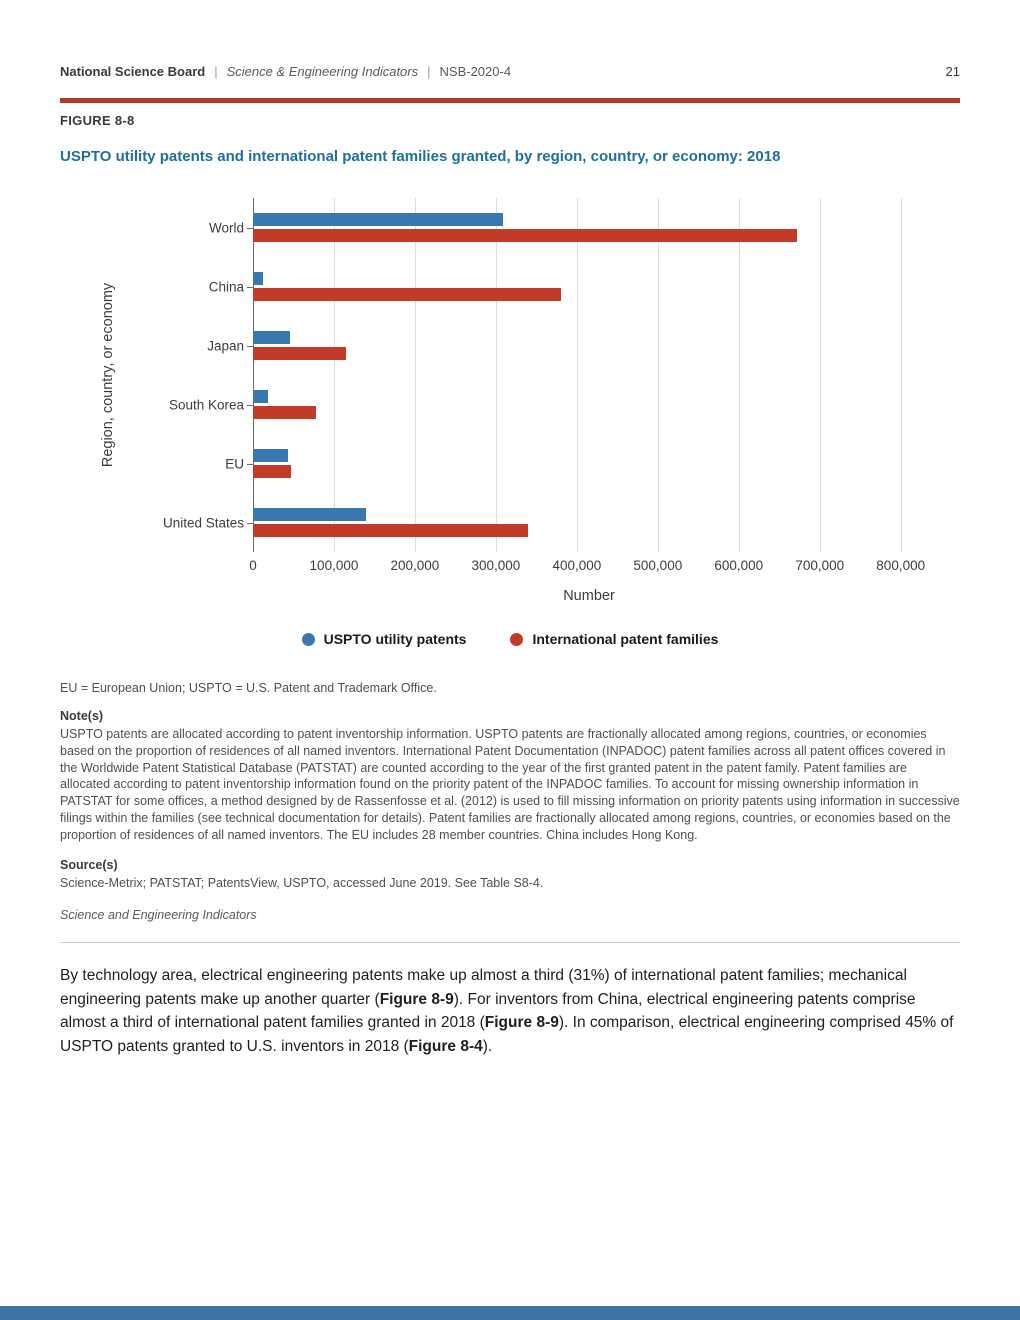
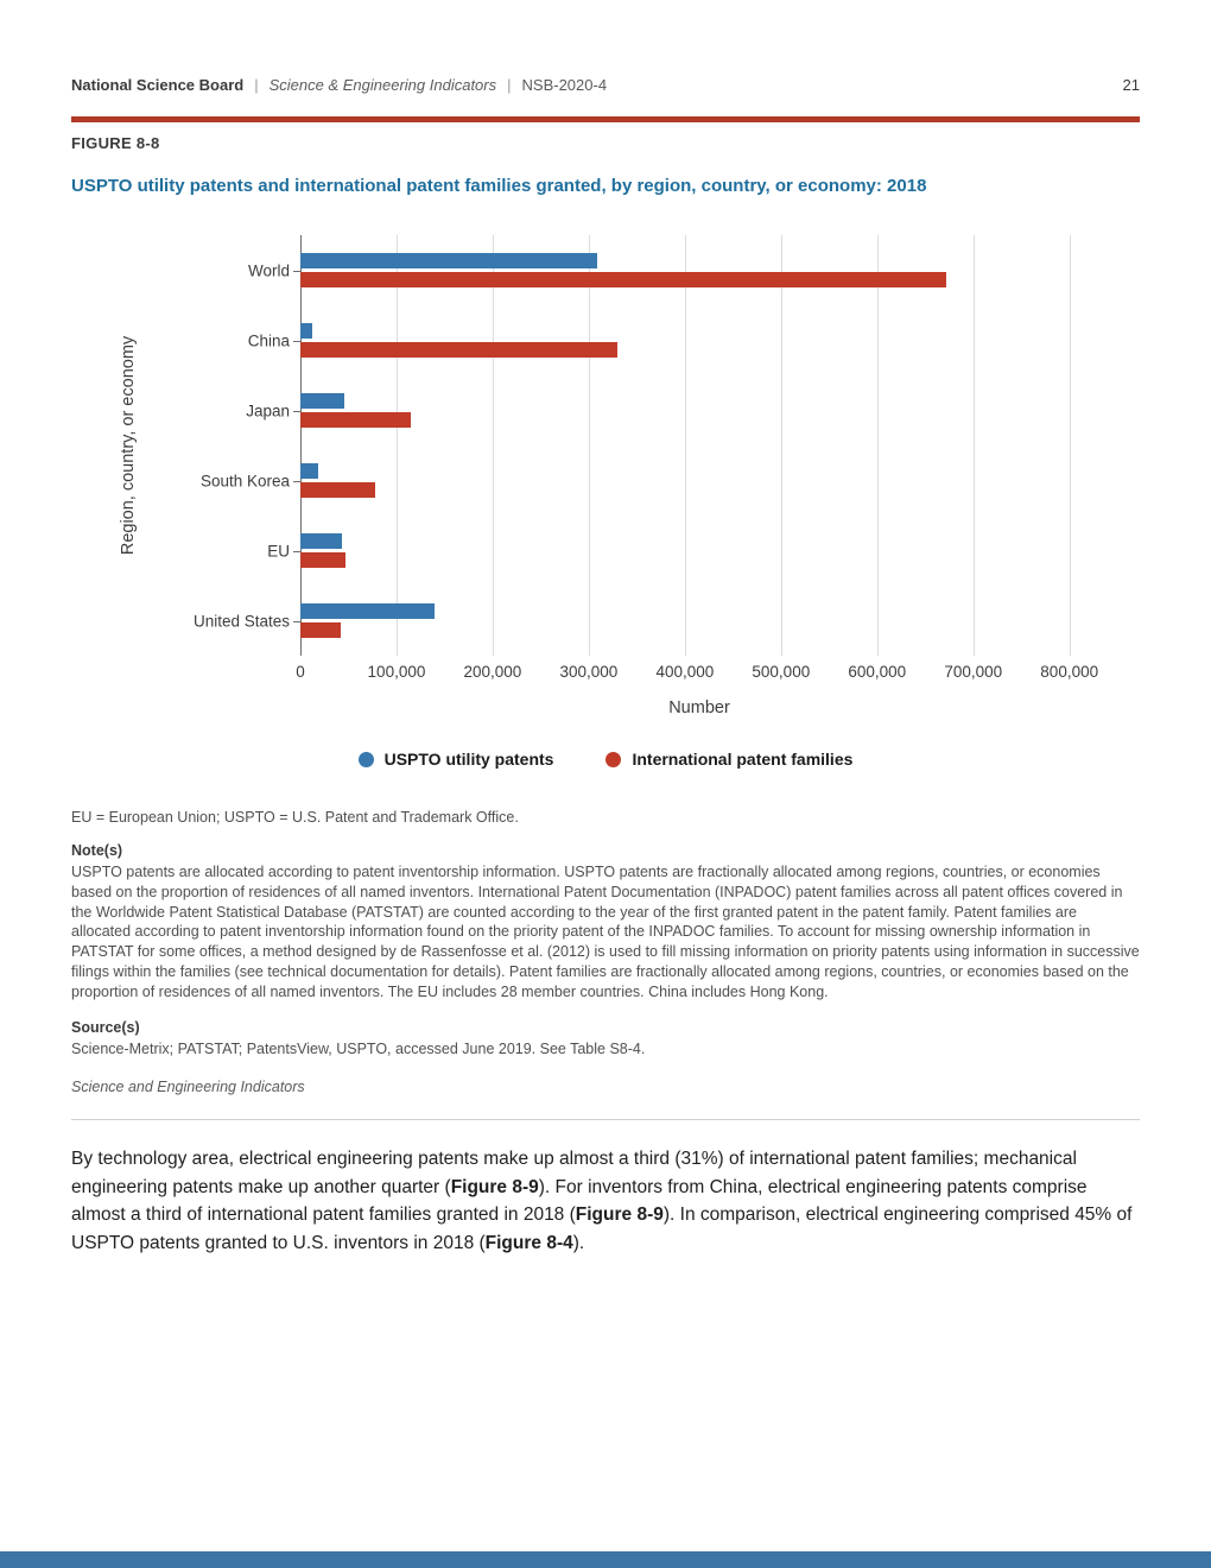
International patent families/China: 380000 -> 330000
International patent families/United States: 340000 -> 40000
